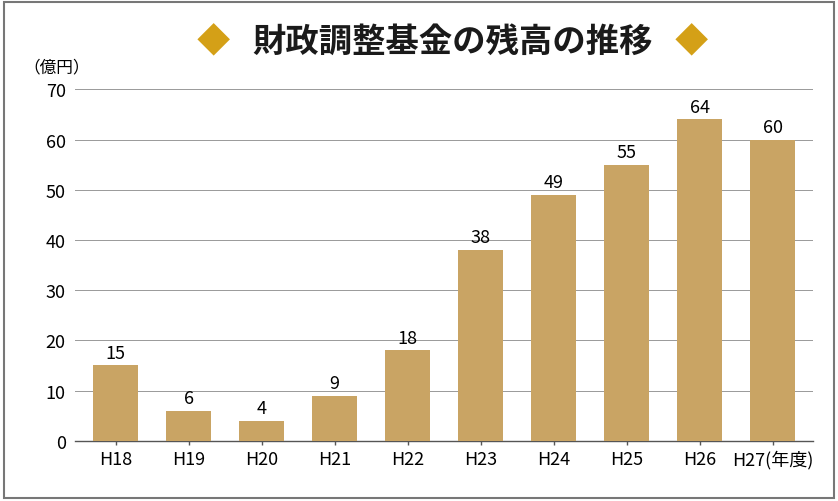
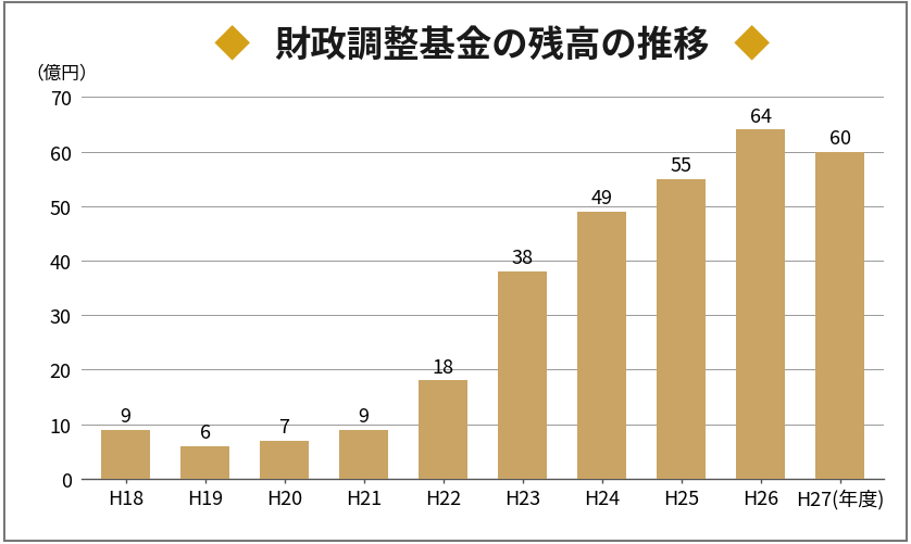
H18: 15 -> 9
H20: 4 -> 7
